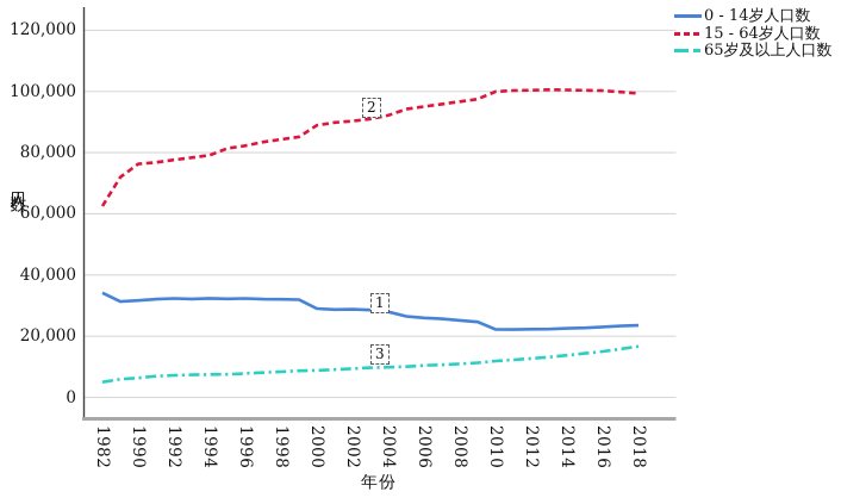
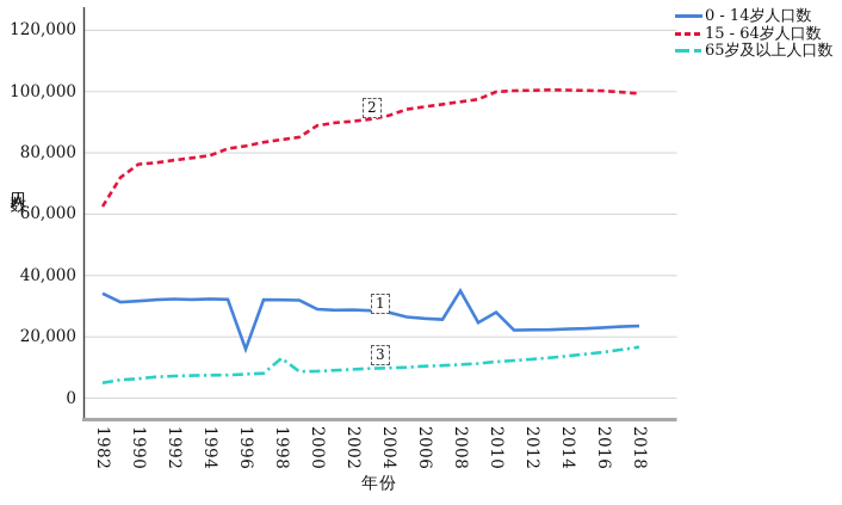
0 - 14岁人口数/1996: 32000 -> 16000
65岁及以上人口数/1998: 8000 -> 13000
0 - 14岁人口数/2008: 25000 -> 35000
0 - 14岁人口数/2010: 22000 -> 28000
